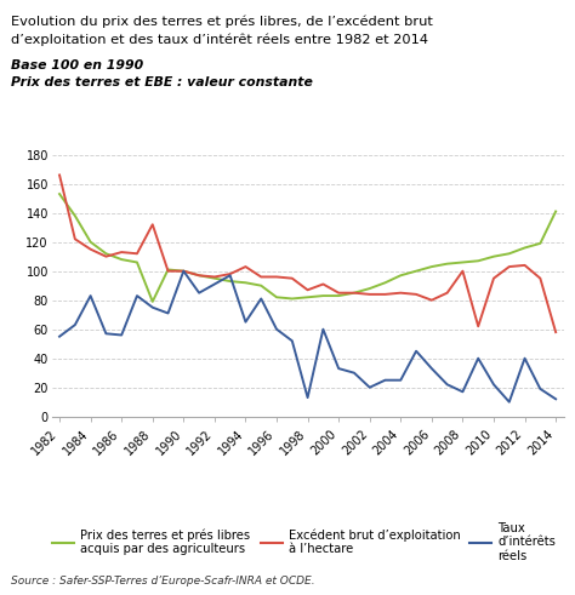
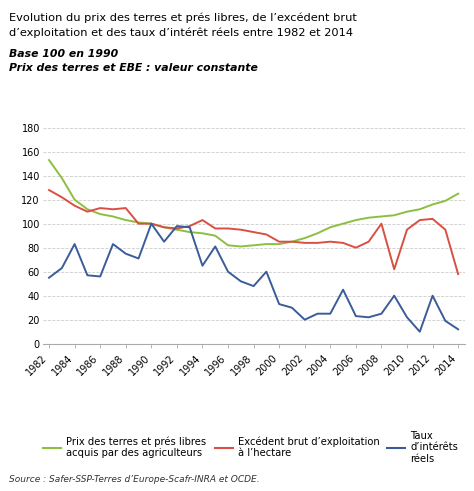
Excédent brut d’exploitation à l’hectare/1982: 166 -> 128
Prix des terres et prés libres acquis par des agriculteurs/1988: 79 -> 103
Excédent brut d’exploitation à l’hectare/1988: 132 -> 113
Taux d’intérêts réels/1992: 91 -> 98
Excédent brut d’exploitation à l’hectare/1998: 87 -> 93
Taux d’intérêts réels/1998: 13 -> 48
Taux d’intérêts réels/2006: 33 -> 23
Taux d’intérêts réels/2008: 17 -> 25
Prix des terres et prés libres acquis par des agriculteurs/2014: 141 -> 125
